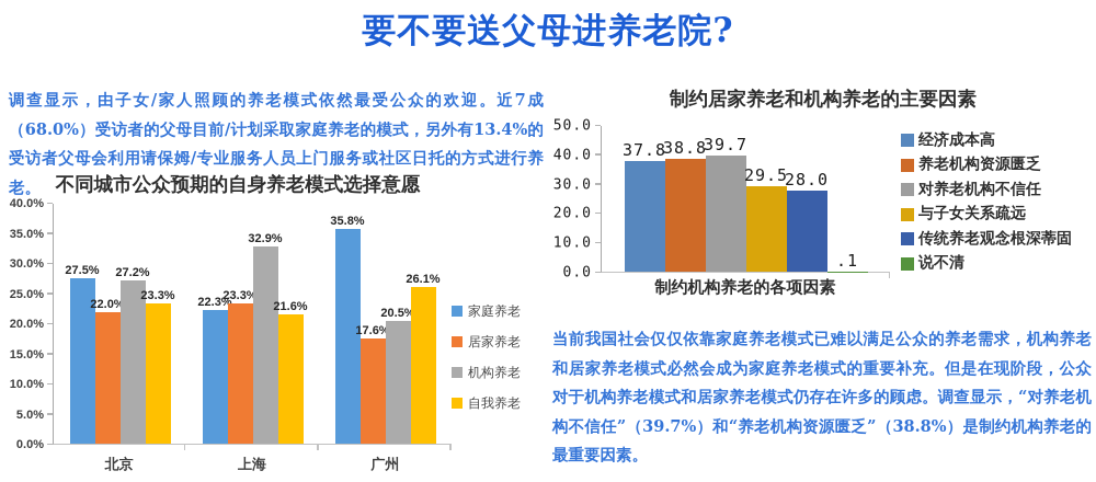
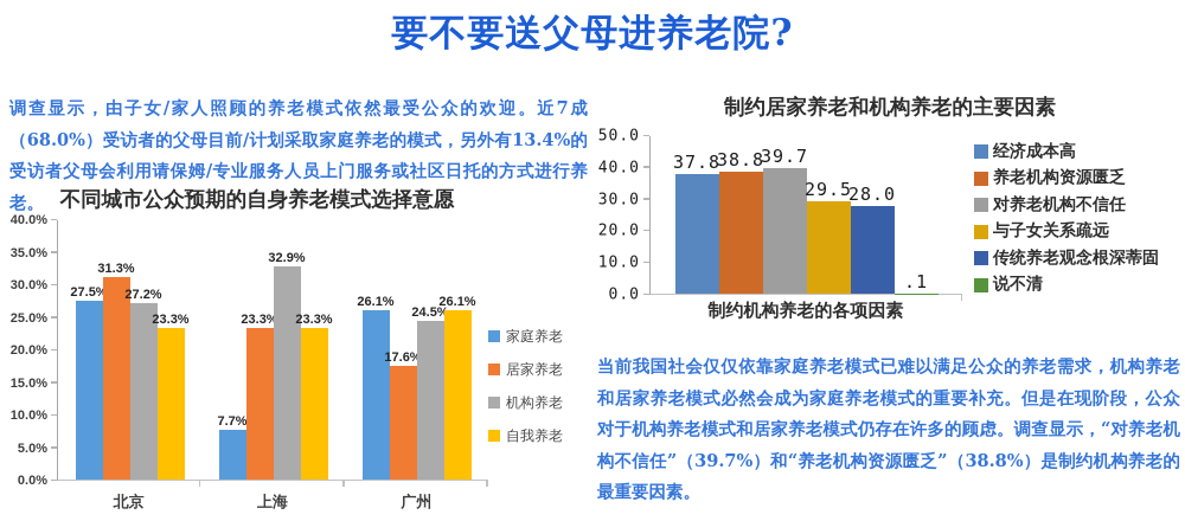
不同城市公众预期的自身养老模式选择意愿/居家养老/北京: 22.0% -> 31.3%
不同城市公众预期的自身养老模式选择意愿/家庭养老/上海: 22.3% -> 7.7%
不同城市公众预期的自身养老模式选择意愿/自我养老/上海: 21.6% -> 23.3%
不同城市公众预期的自身养老模式选择意愿/家庭养老/广州: 35.8% -> 26.1%
不同城市公众预期的自身养老模式选择意愿/机构养老/广州: 20.5% -> 24.5%
